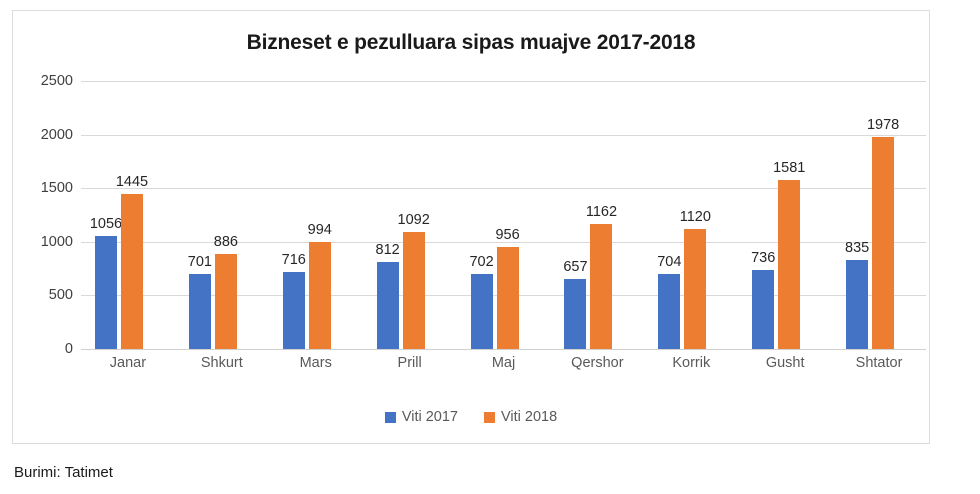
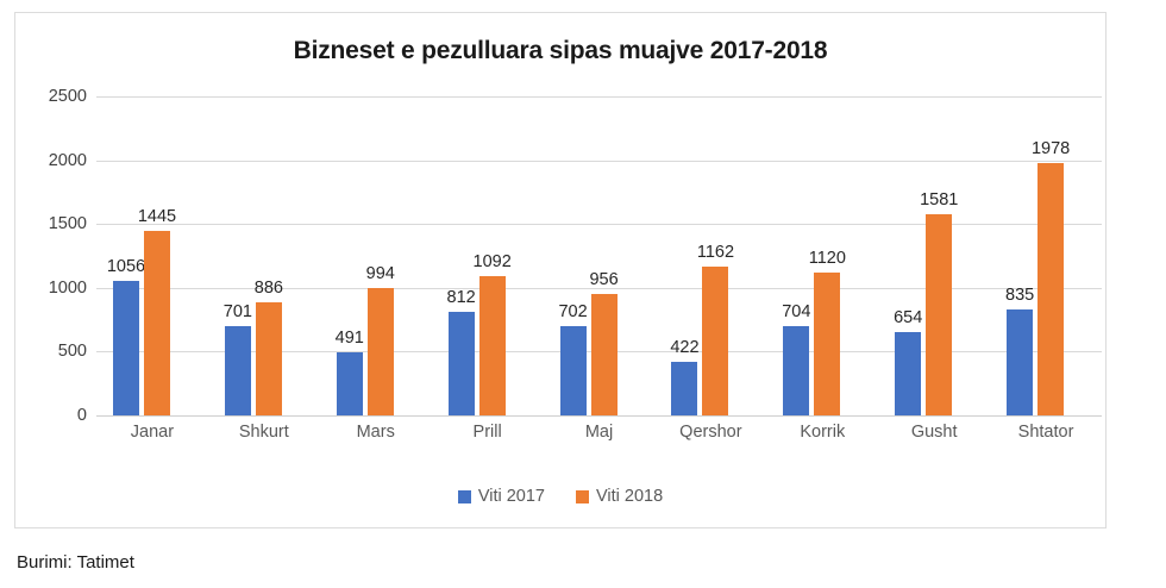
Viti 2017/Mars: 716 -> 491
Viti 2017/Qershor: 657 -> 422
Viti 2017/Gusht: 736 -> 654
